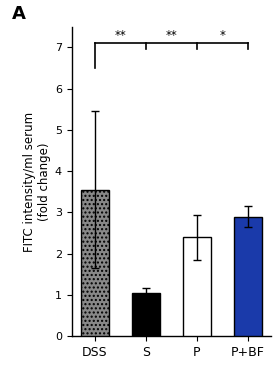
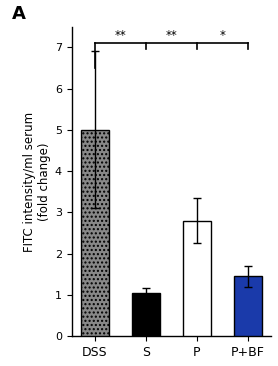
DSS: 3.55 -> 5.00
P: 2.40 -> 2.80
P+BF: 2.90 -> 1.45
